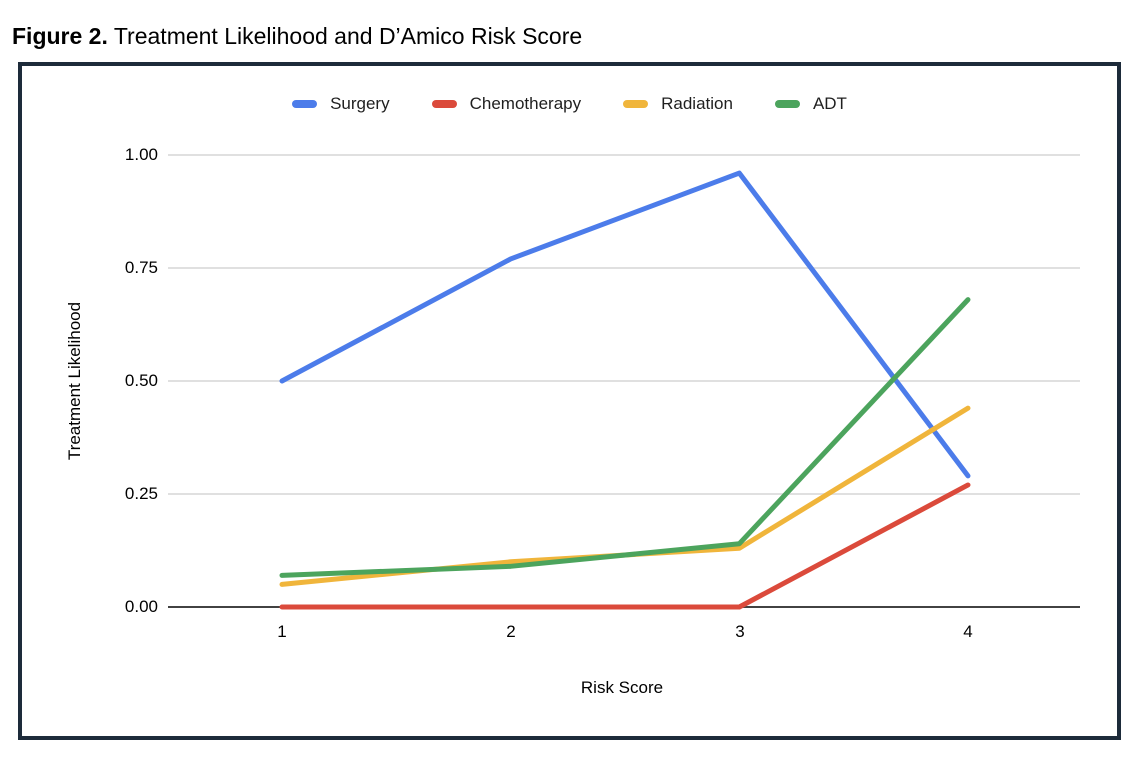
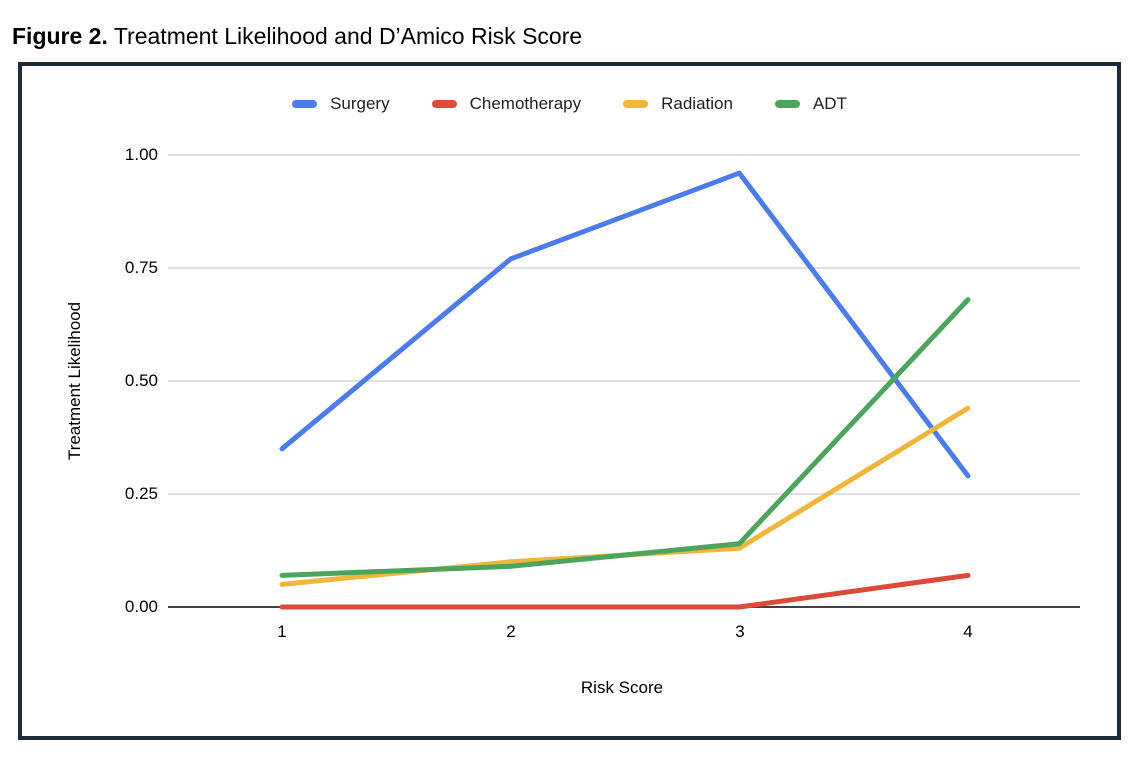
Surgery/1: 0.50 -> 0.35
Chemotherapy/4: 0.27 -> 0.07
